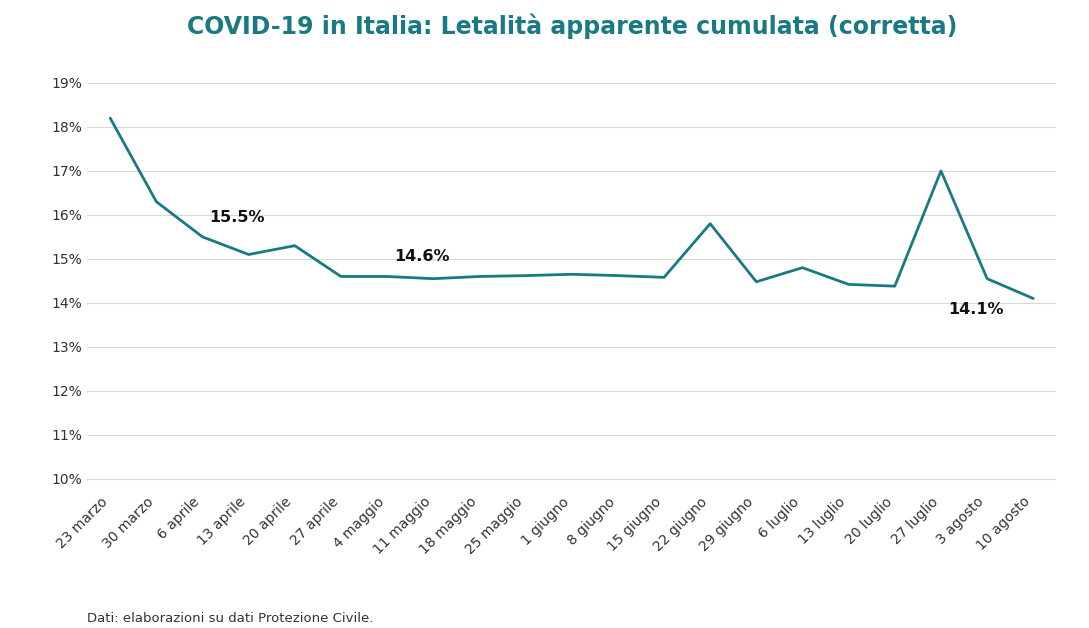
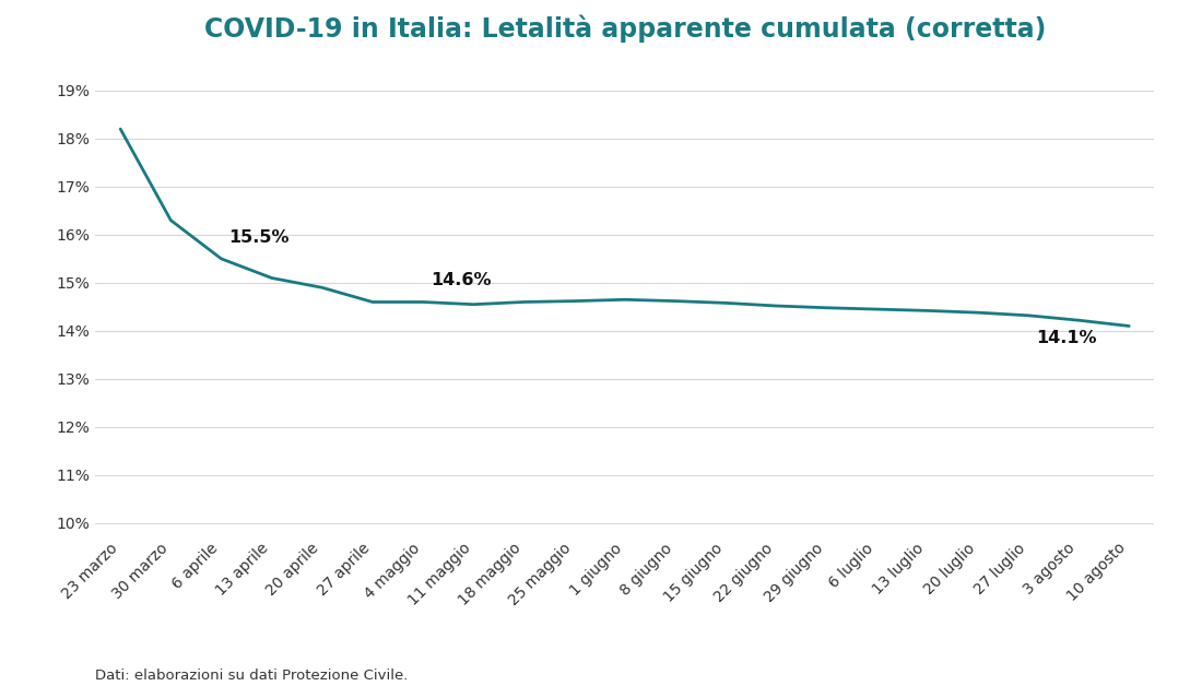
20 aprile: 15.30% -> 14.90%
22 giugno: 15.80% -> 14.52%
6 luglio: 14.80% -> 14.45%
27 luglio: 17.00% -> 14.32%
3 agosto: 14.55% -> 14.22%
